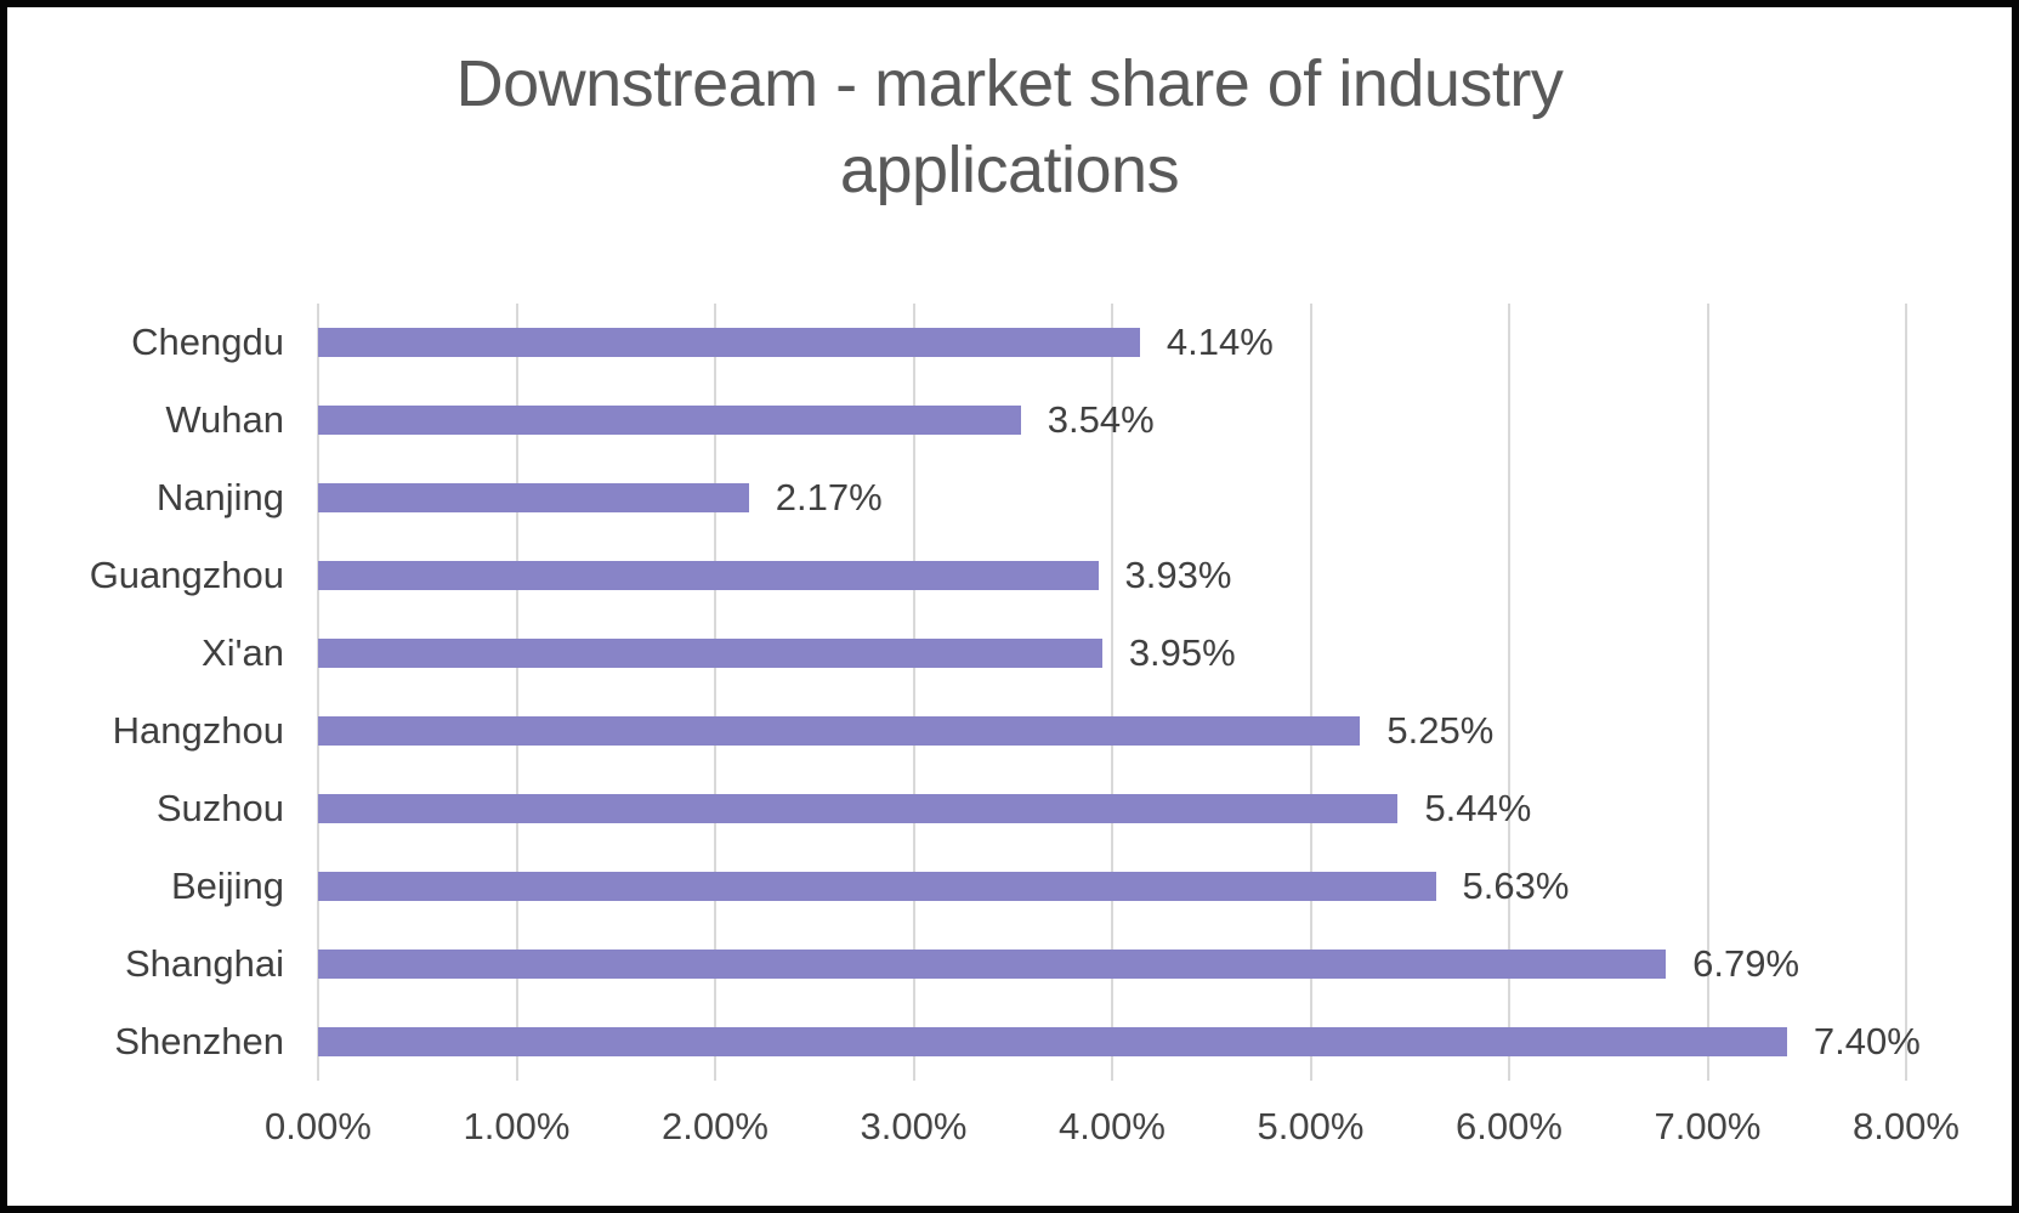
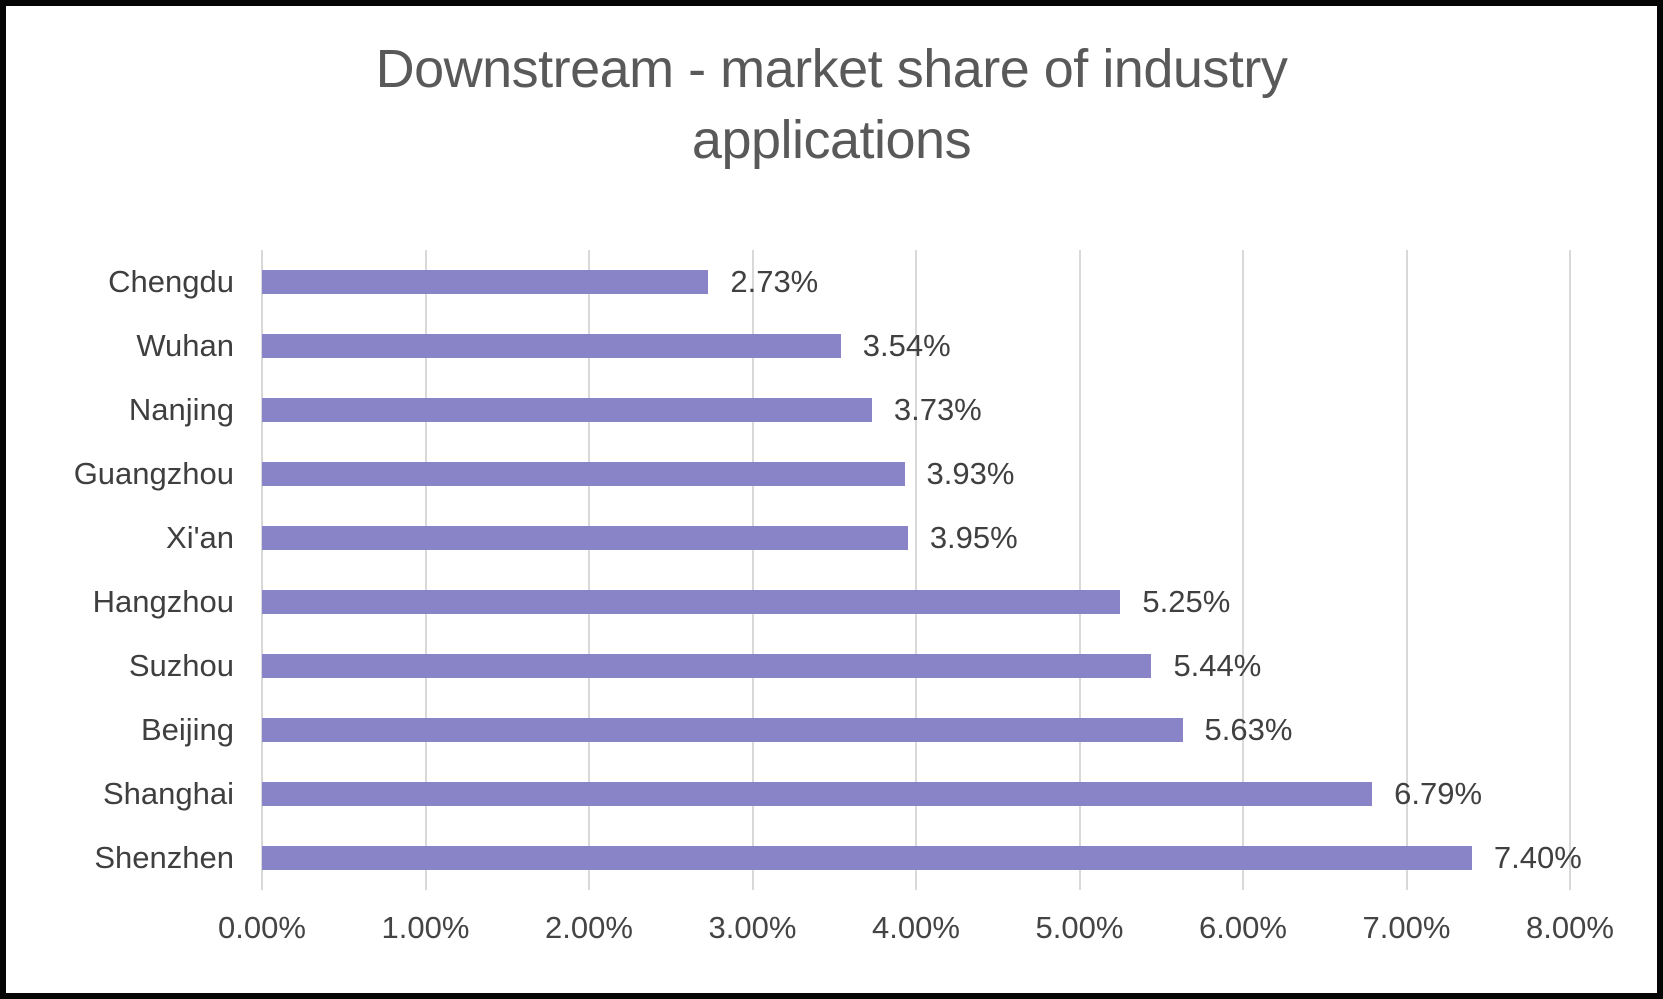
Chengdu: 4.14% -> 2.73%
Nanjing: 2.17% -> 3.73%
